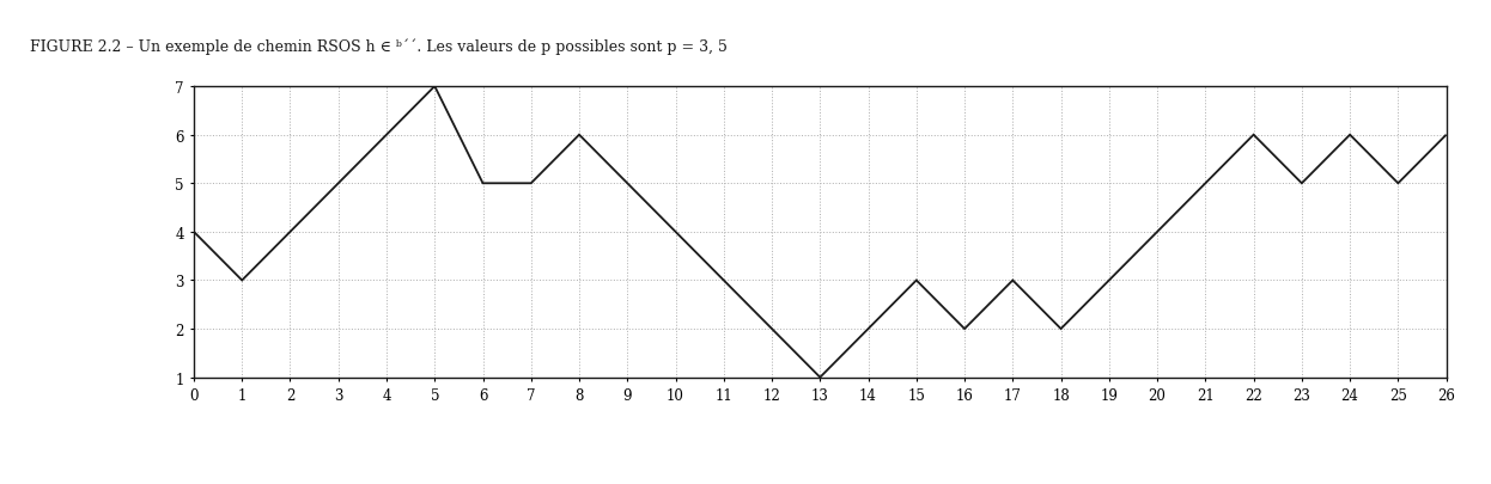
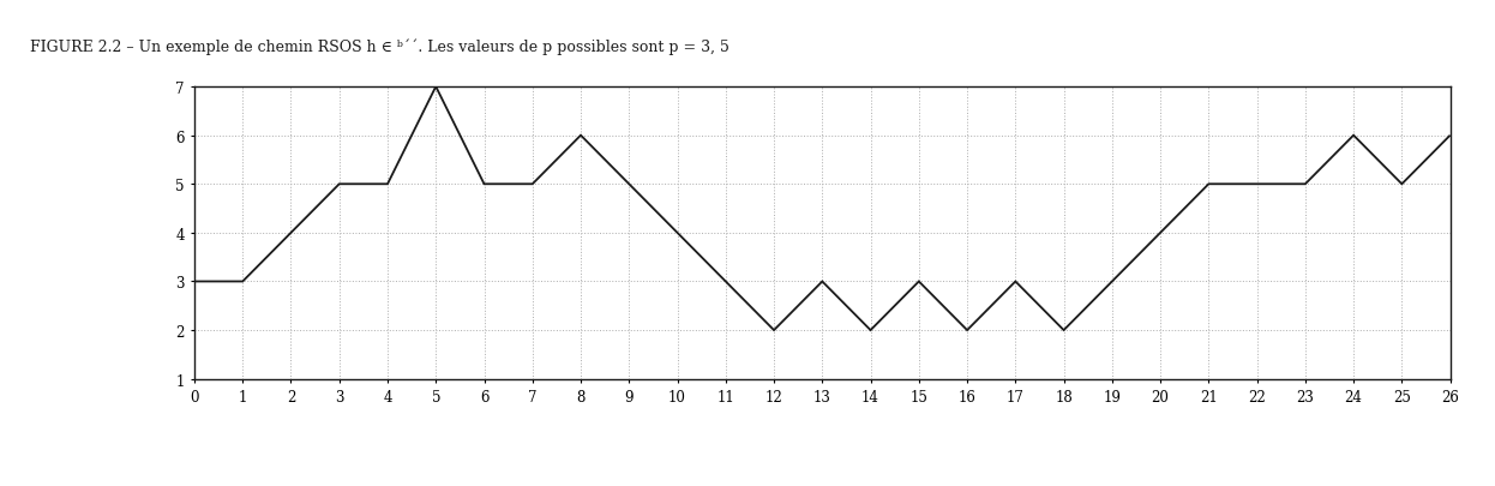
0: 4 -> 3
4: 6 -> 5
13: 1 -> 3
22: 6 -> 5
